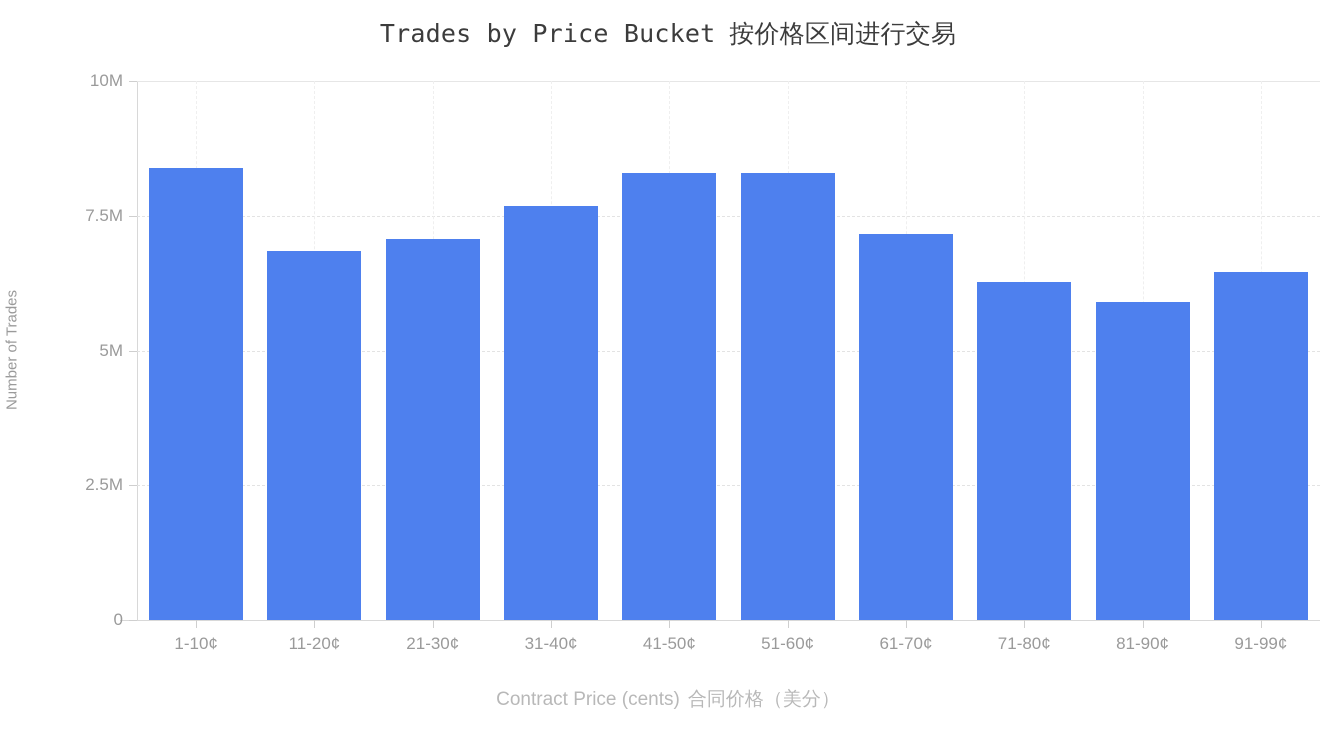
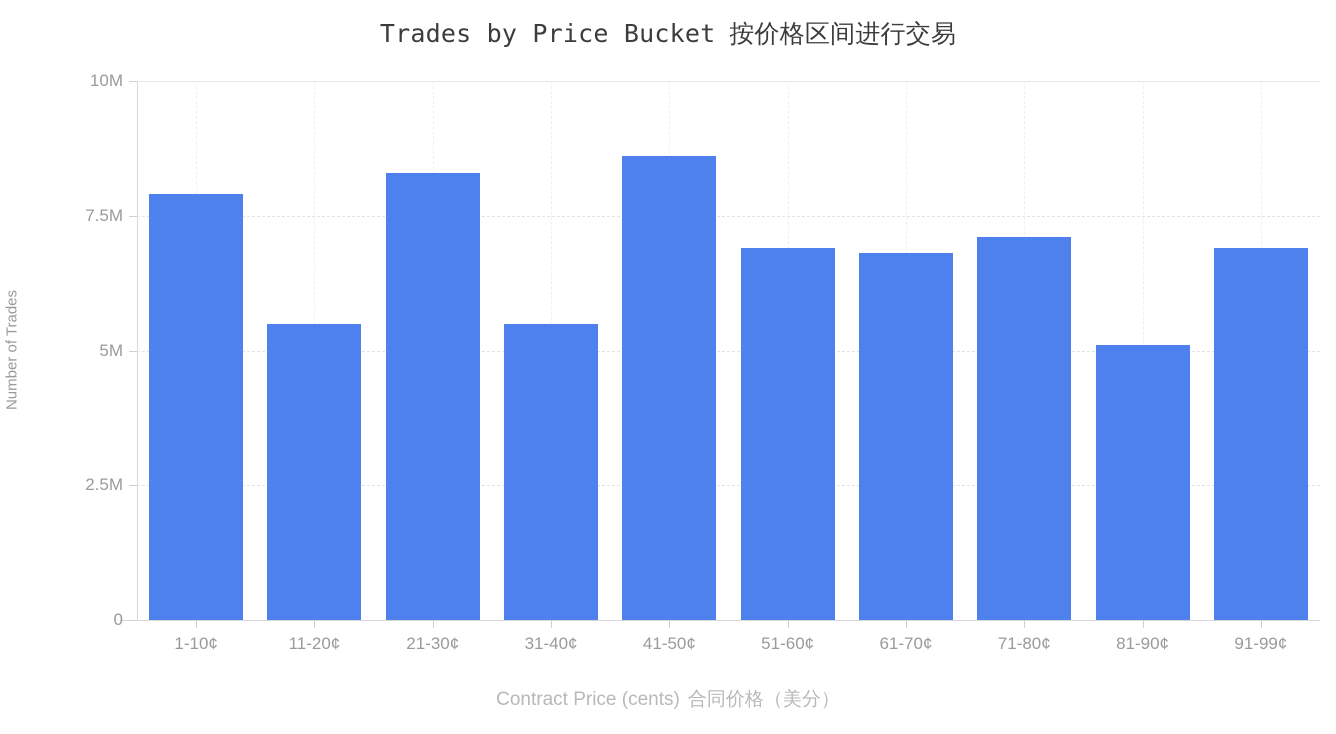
1-10¢: 8.4M -> 7.9M
11-20¢: 6.8M -> 5.5M
21-30¢: 7.1M -> 8.3M
31-40¢: 7.7M -> 5.5M
41-50¢: 8.3M -> 8.6M
51-60¢: 8.3M -> 6.9M
61-70¢: 7.2M -> 6.8M
71-80¢: 6.3M -> 7.1M
81-90¢: 5.9M -> 5.1M
91-99¢: 6.5M -> 6.9M
